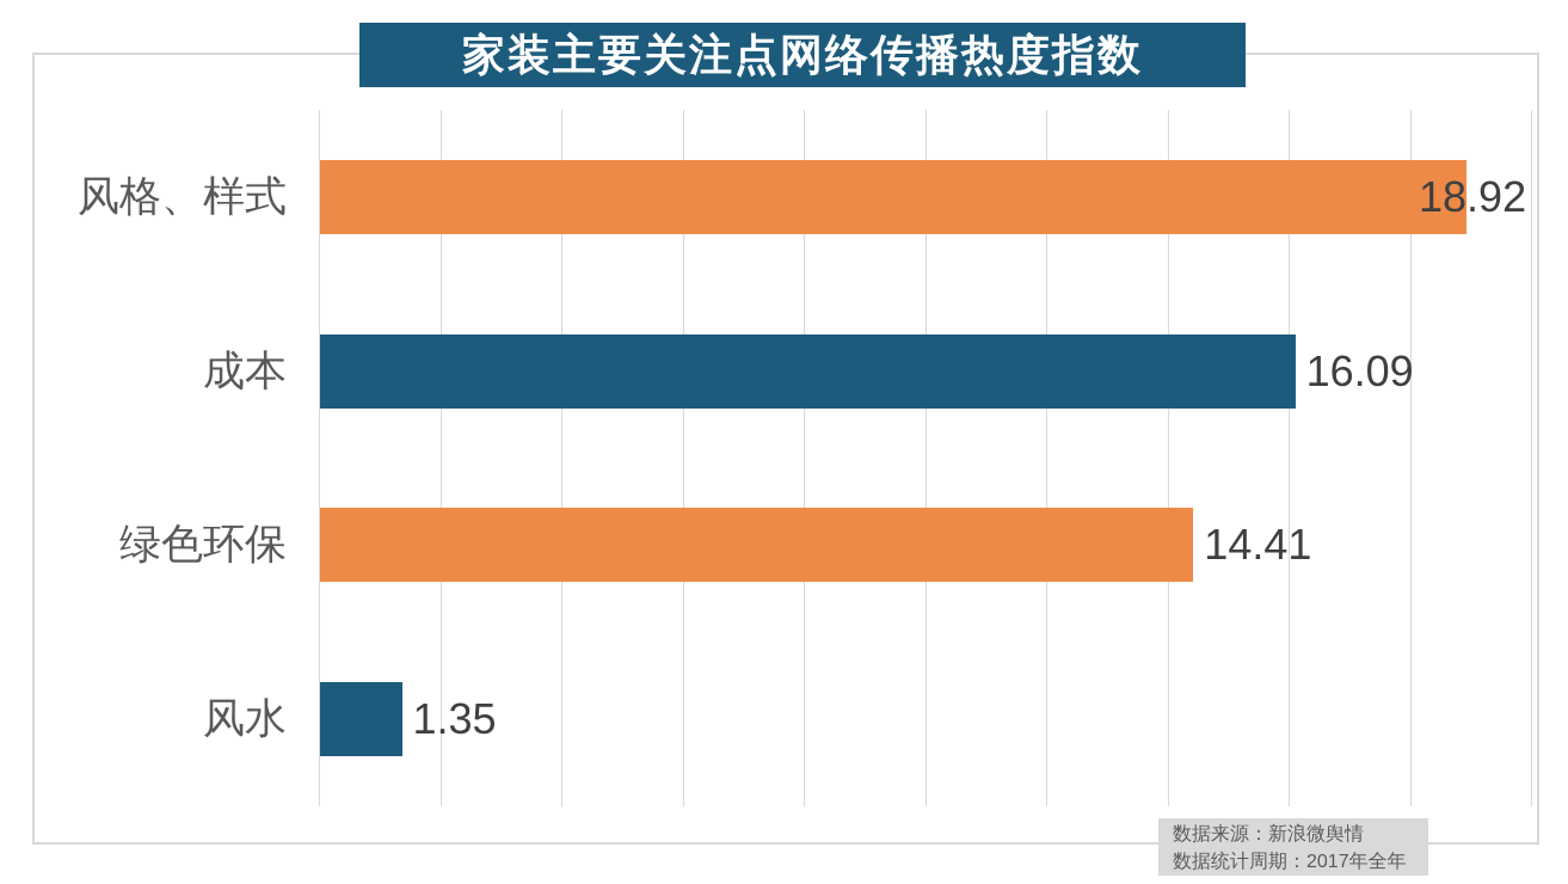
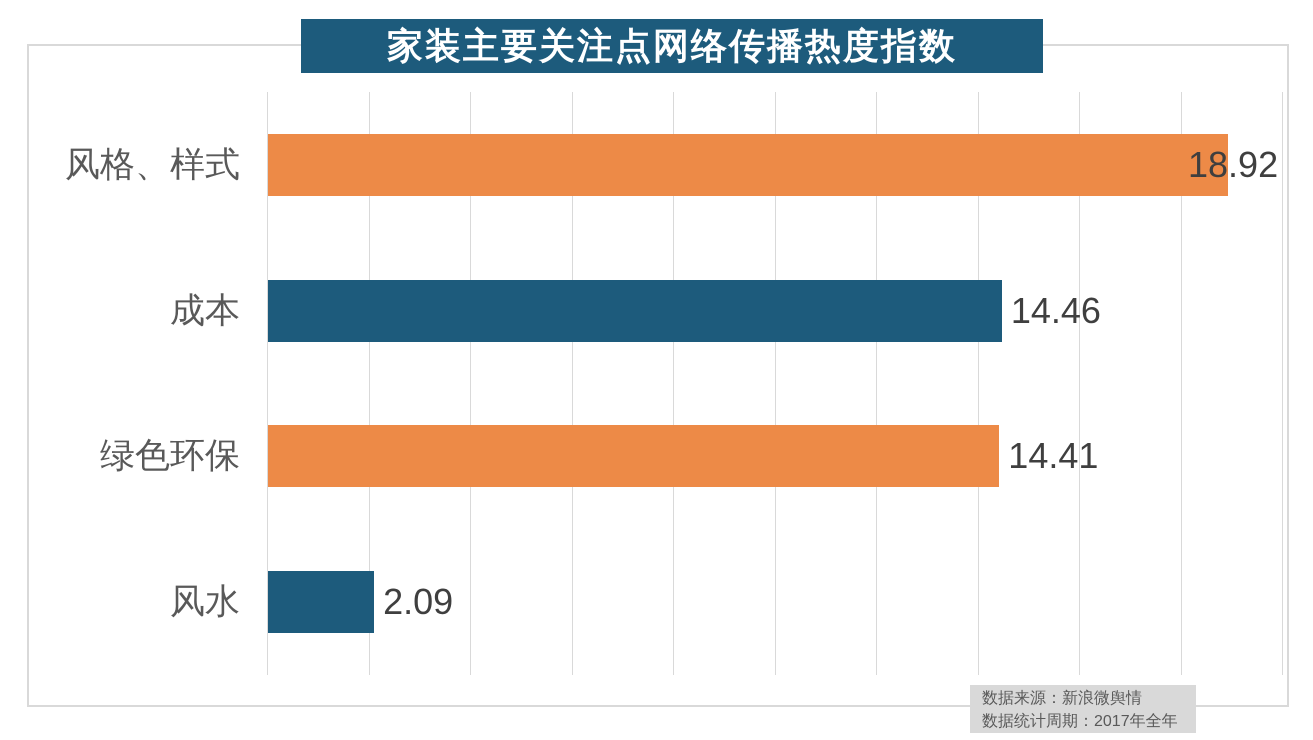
成本: 16.09 -> 14.46
风水: 1.35 -> 2.09
